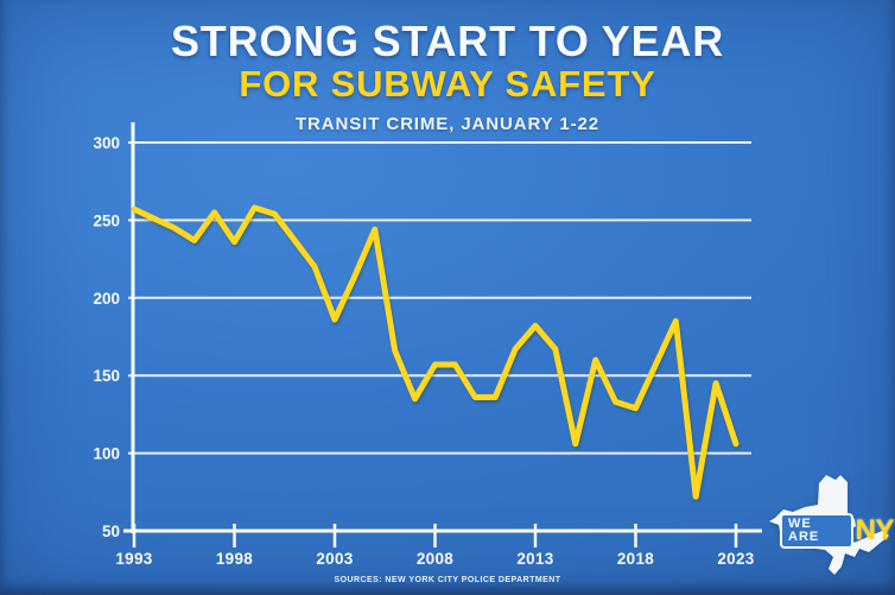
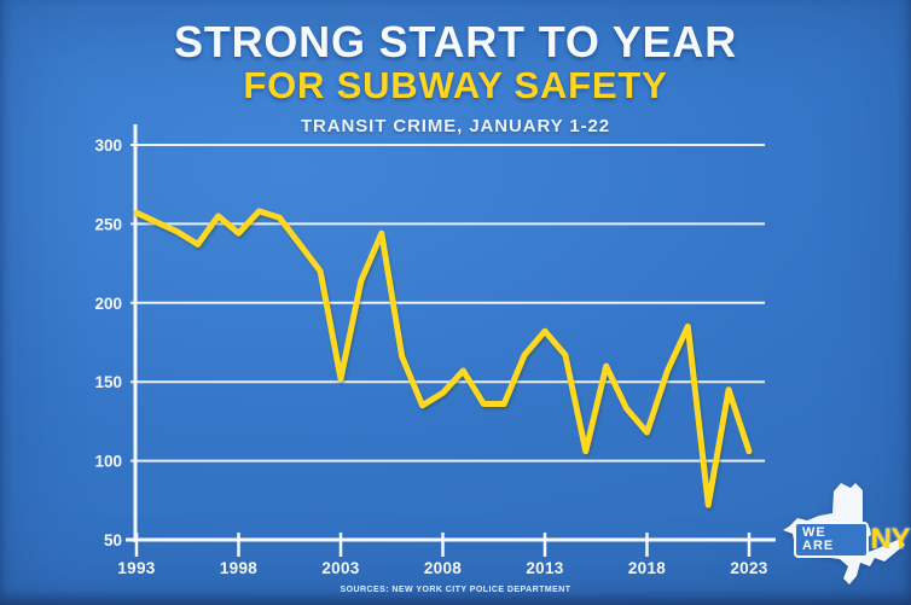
1998: 236 -> 244
2003: 186 -> 152
2008: 157 -> 143
2018: 129 -> 118
